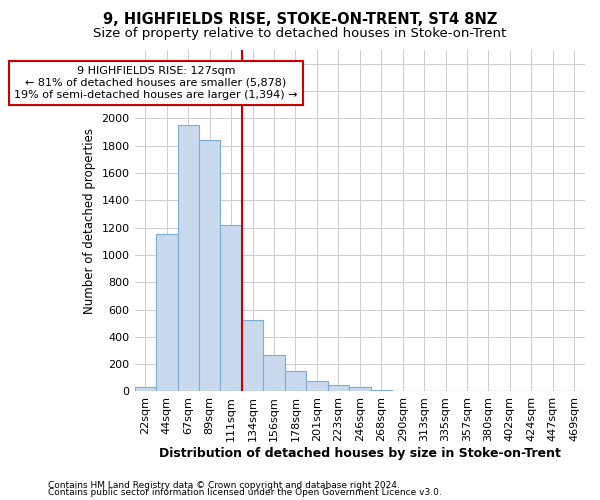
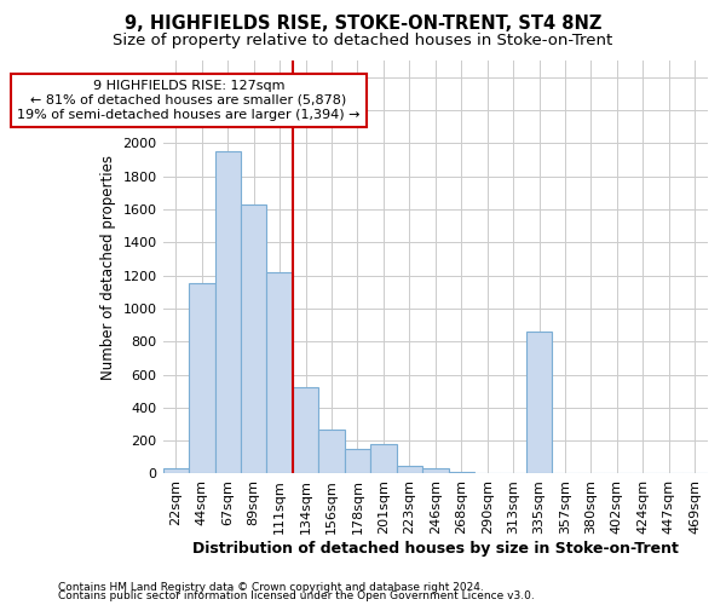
89sqm: 1840 -> 1630
201sqm: 80 -> 180
335sqm: 0 -> 860
